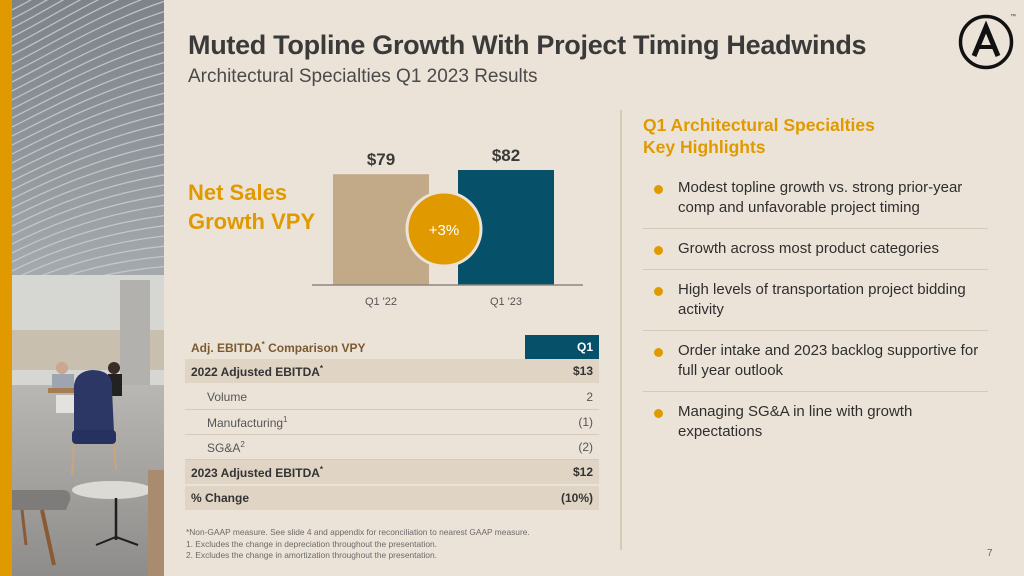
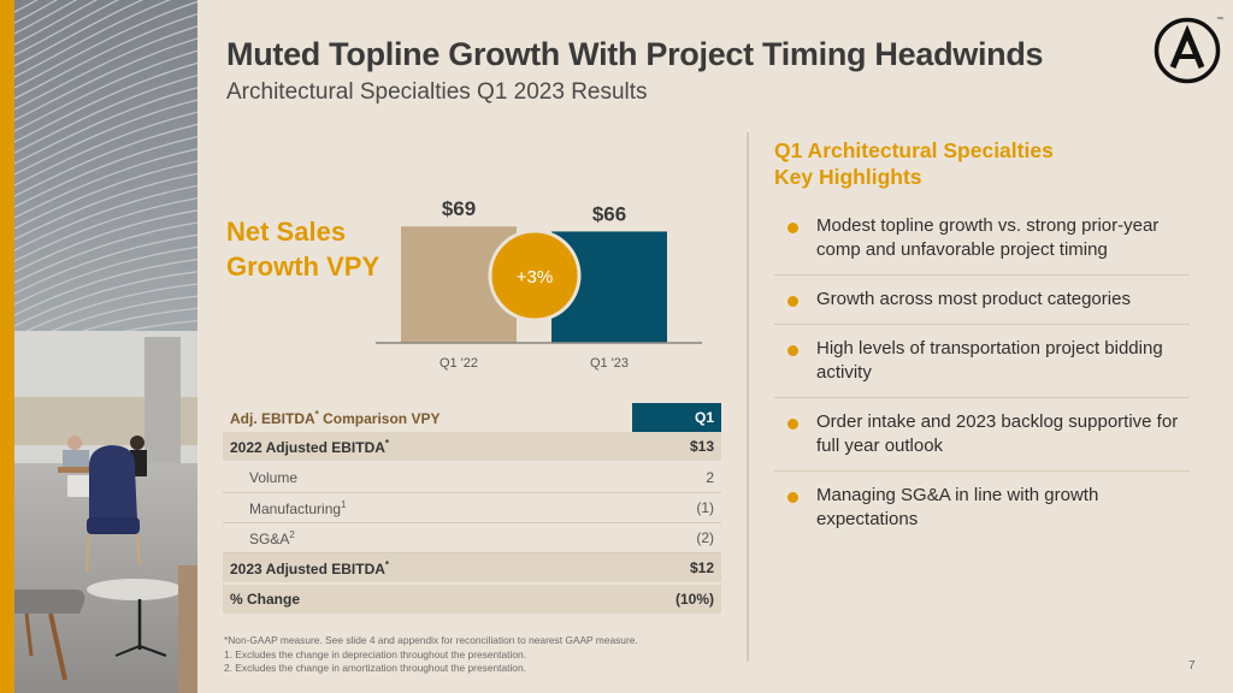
Q1 '22: $79 -> $69
Q1 '23: $82 -> $66
